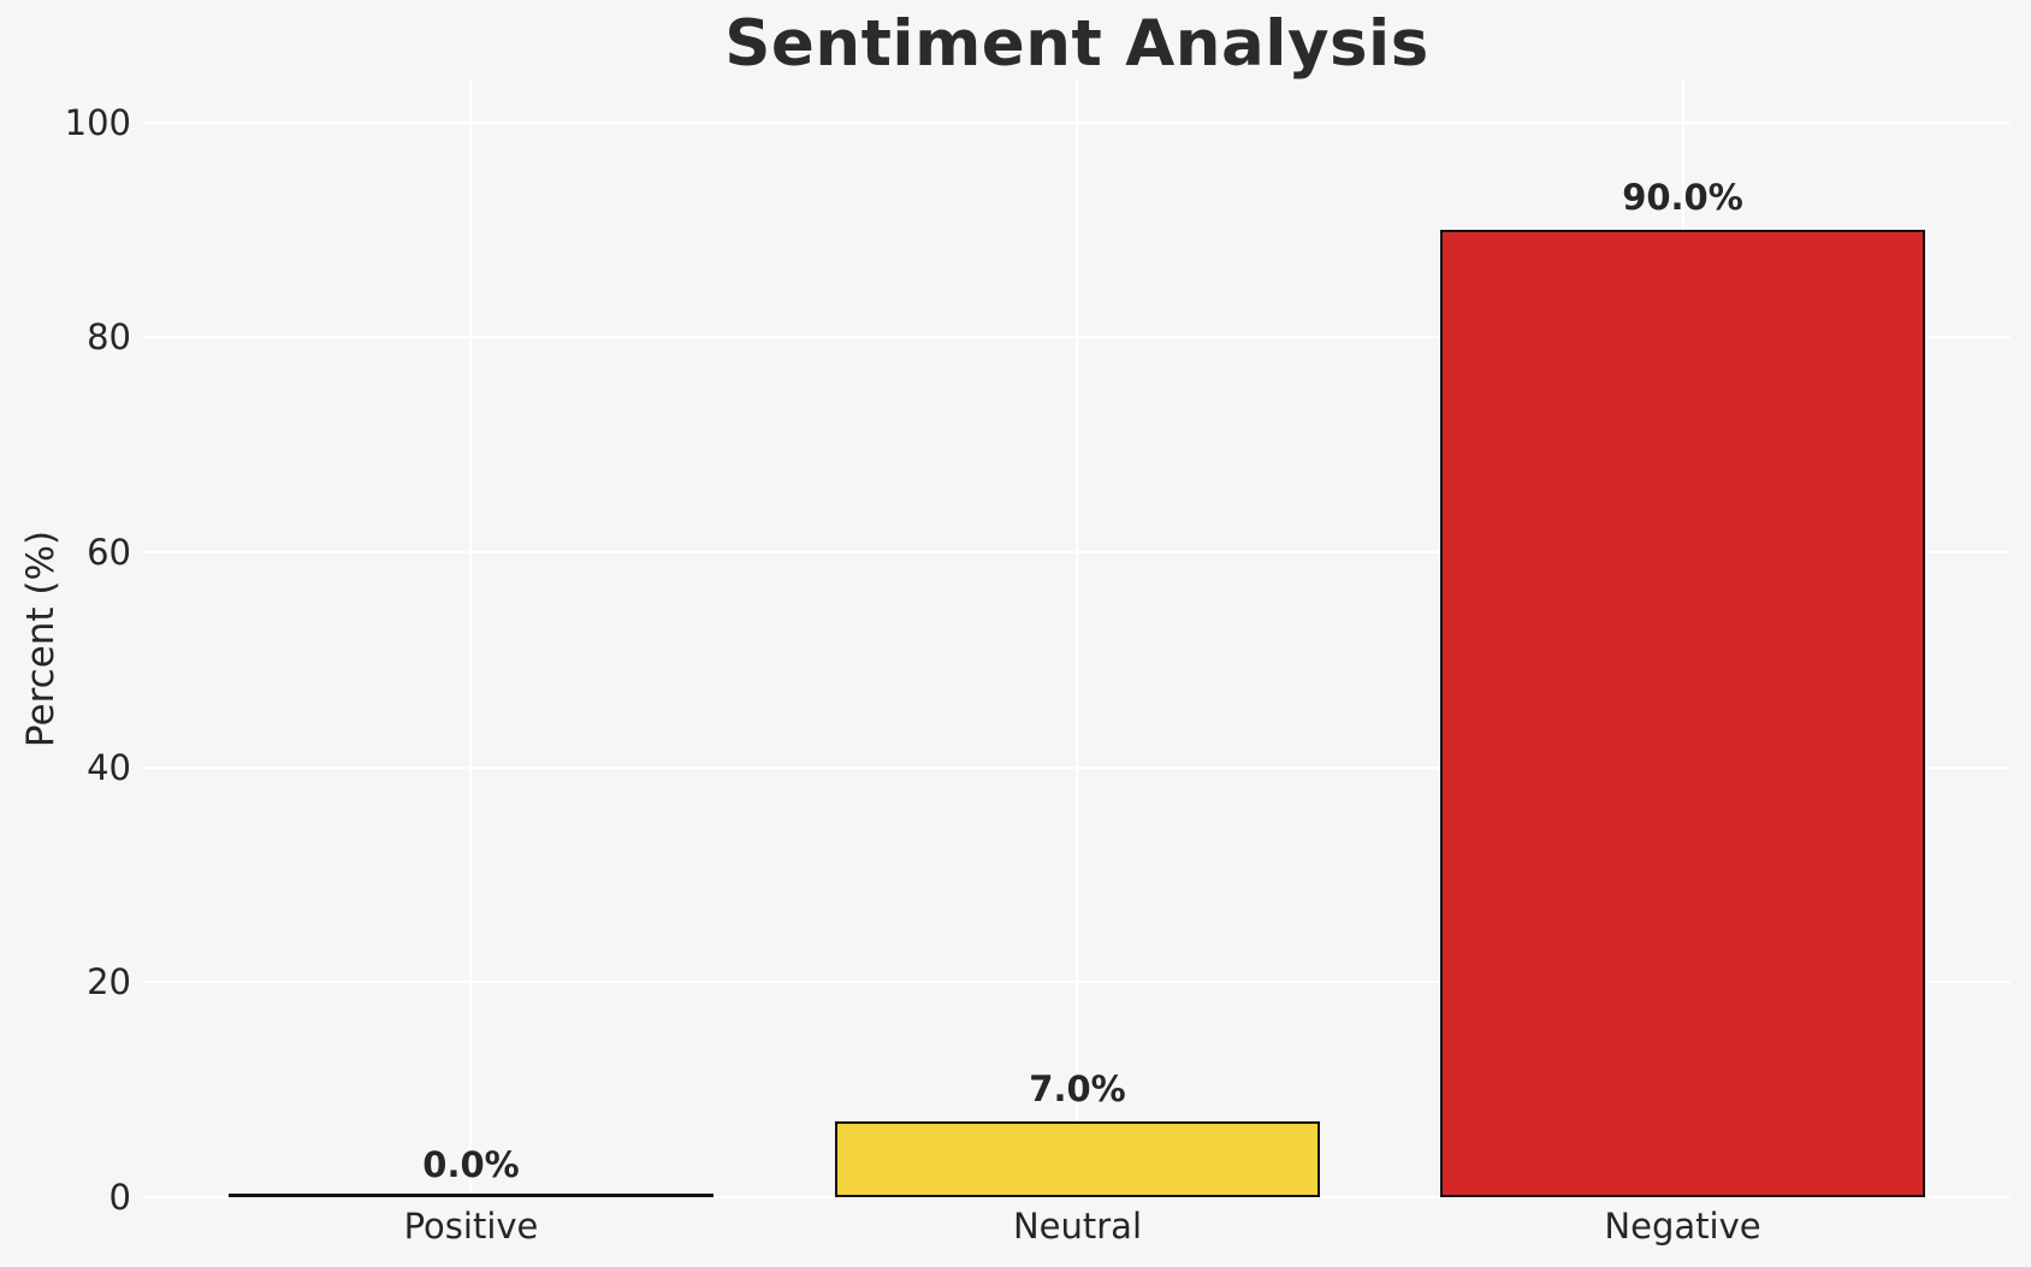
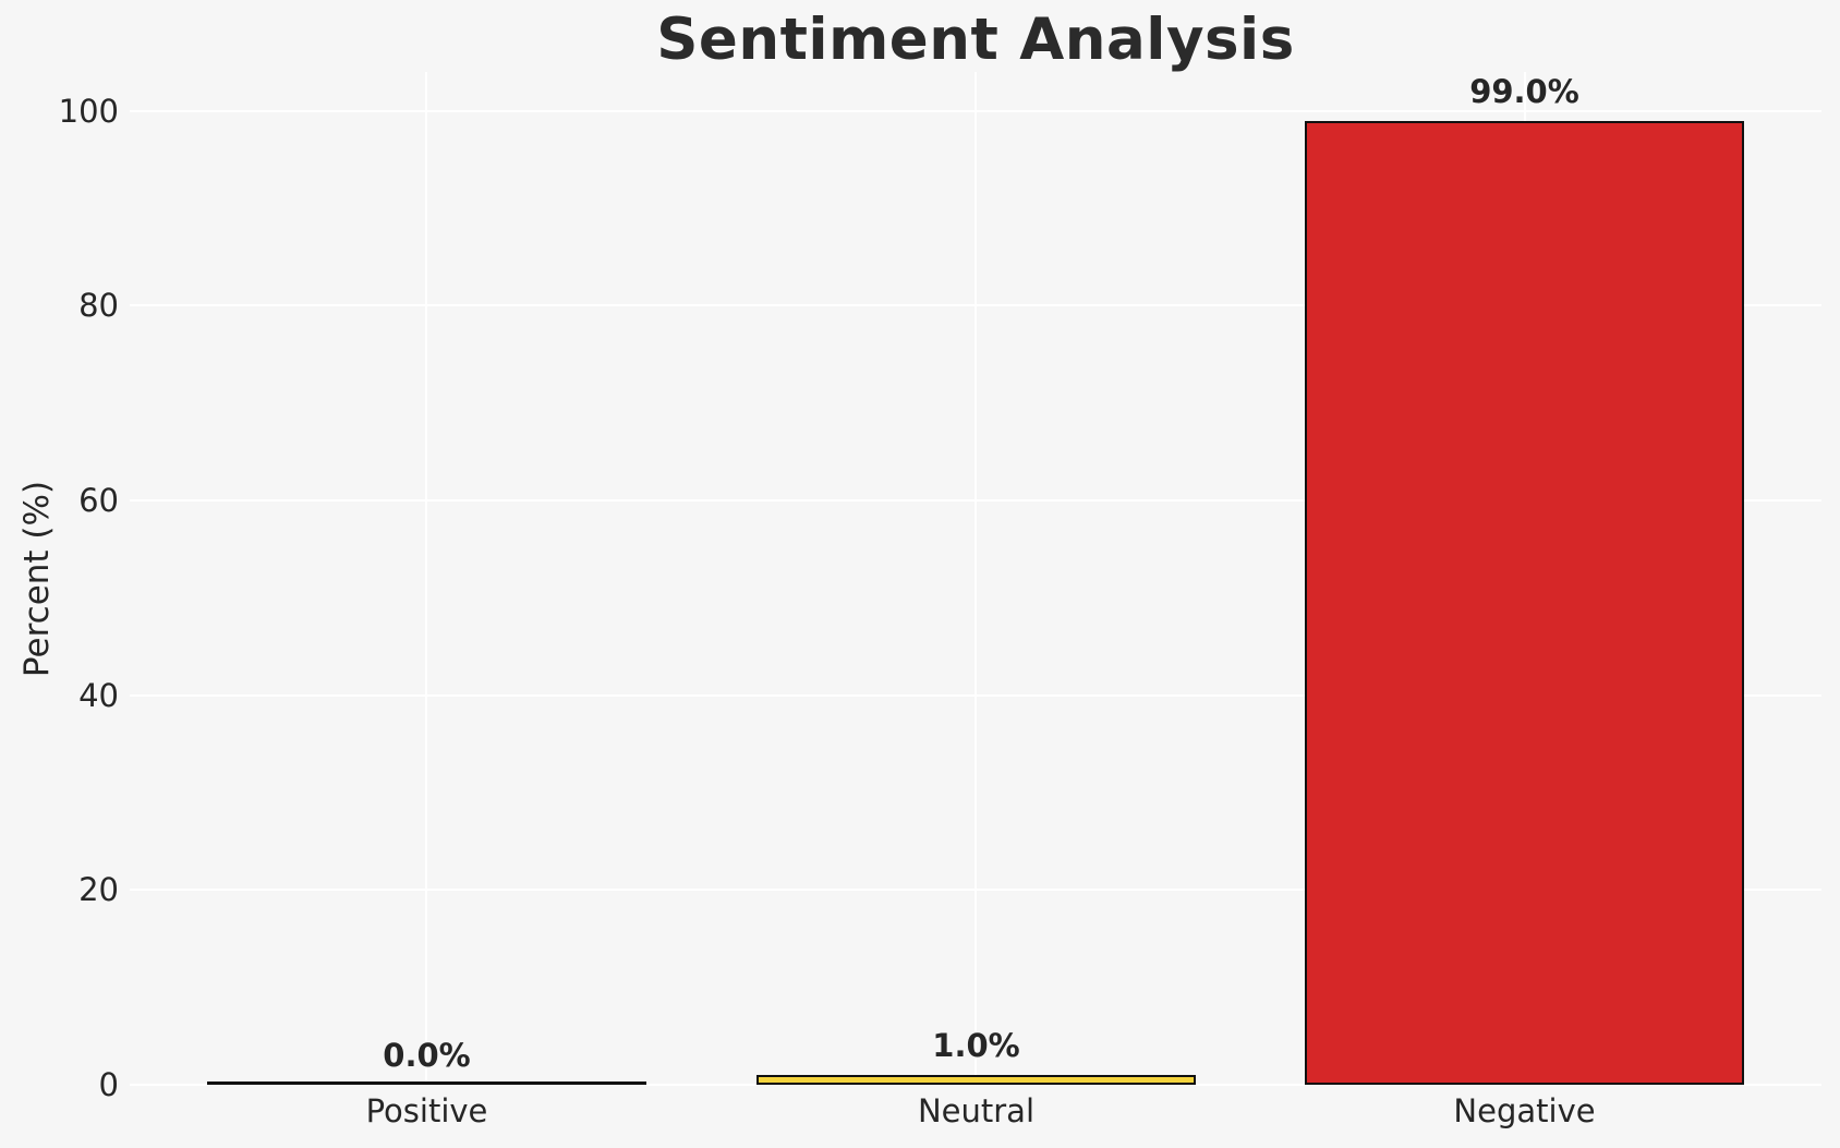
Neutral: 7.0% -> 1.0%
Negative: 90.0% -> 99.0%
